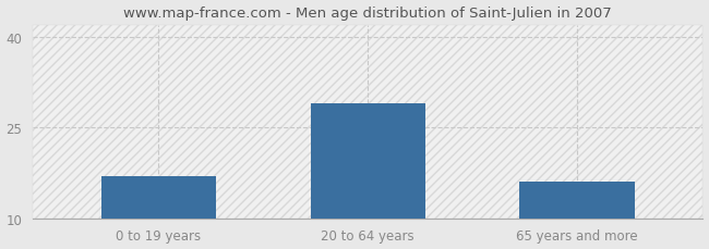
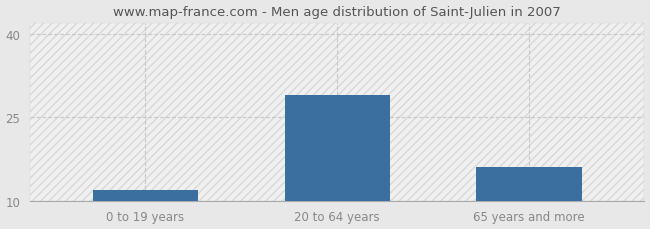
0 to 19 years: 17 -> 12
